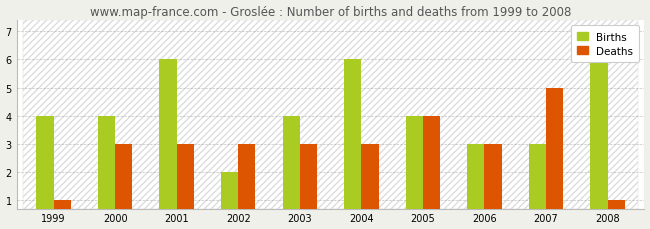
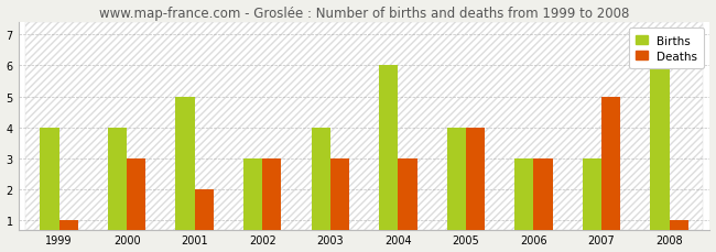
Births/2001: 6 -> 5
Deaths/2001: 3 -> 2
Births/2002: 2 -> 3
